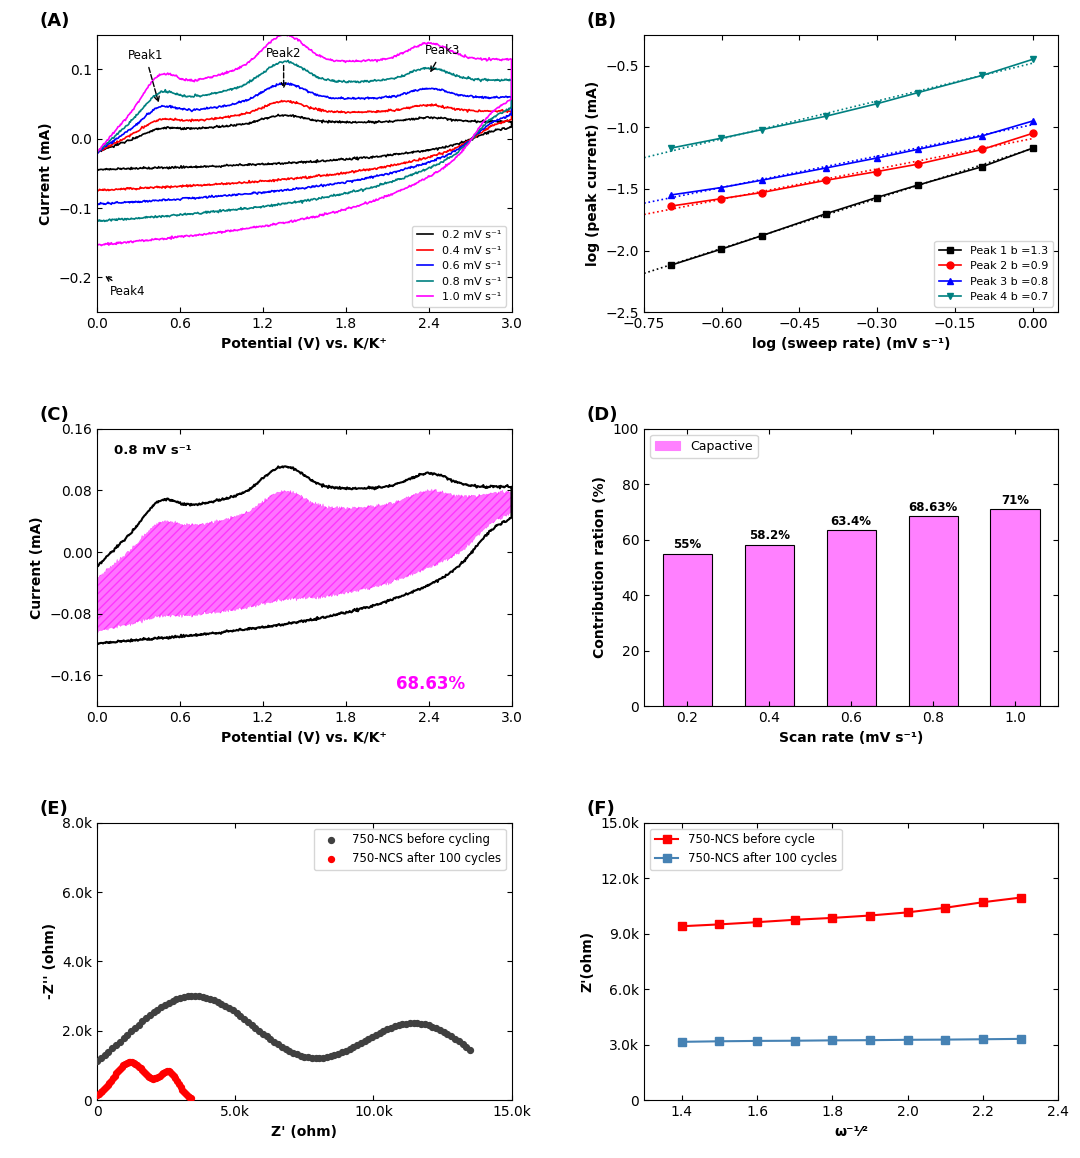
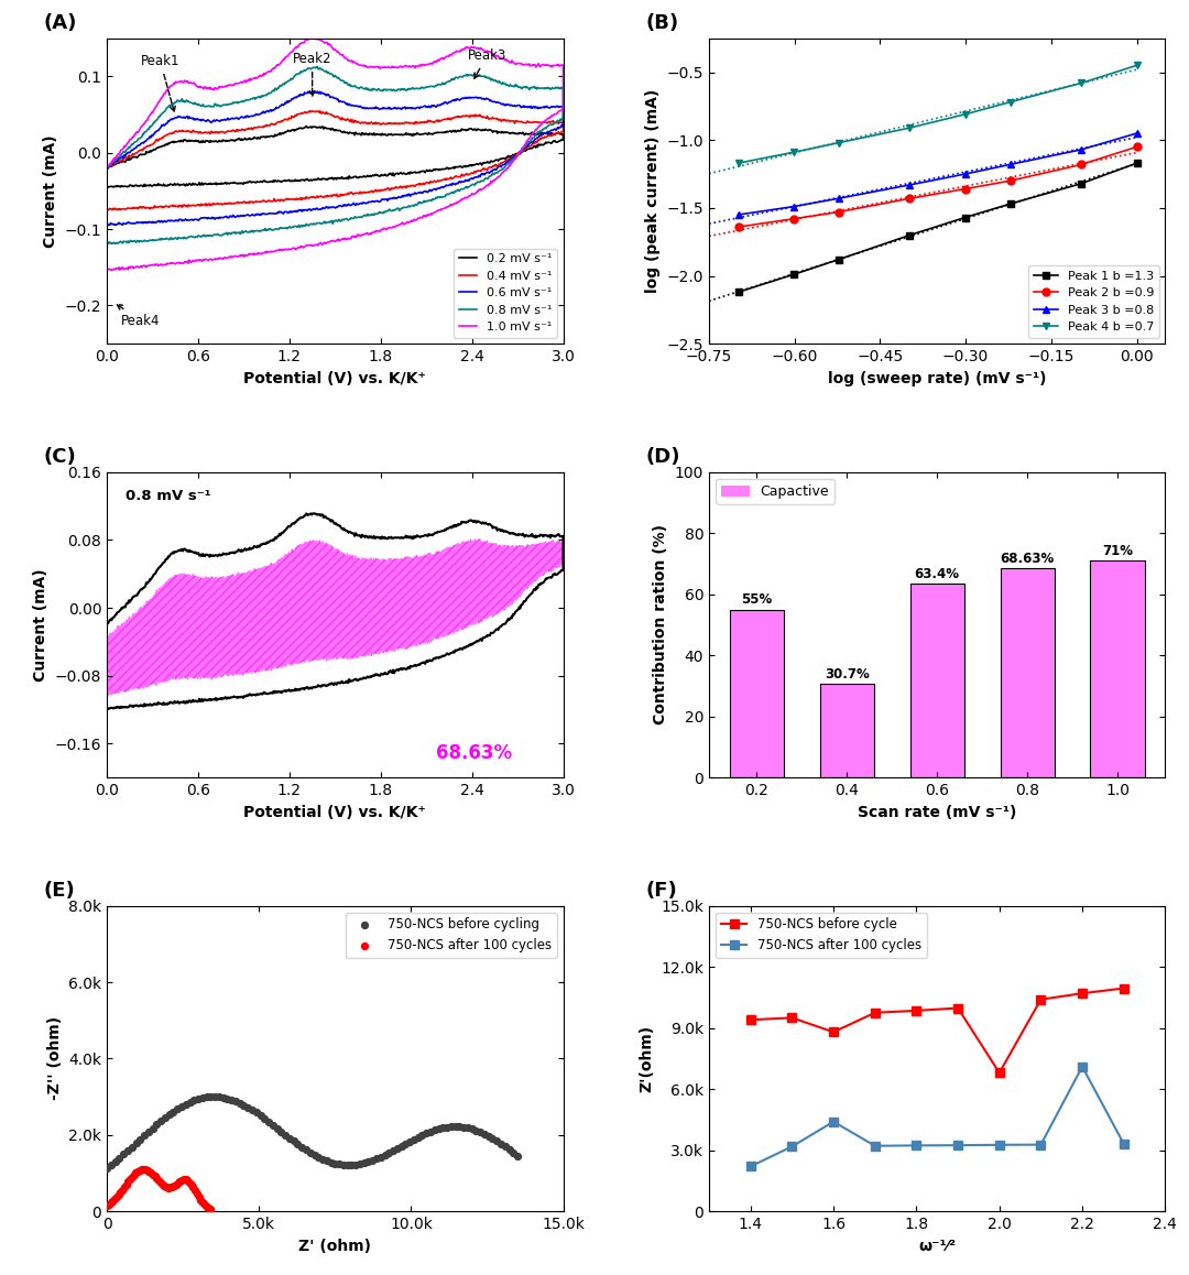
0.4: 58.2% -> 30.7%
750-NCS after 100 cycles/1.4: 3.2k -> 2.2k
750-NCS before cycle/1.6: 9.6k -> 8.8k
750-NCS after 100 cycles/1.6: 3.2k -> 4.4k
750-NCS before cycle/2.0: 10.2k -> 6.8k
750-NCS after 100 cycles/2.2: 3.3k -> 7.1k
